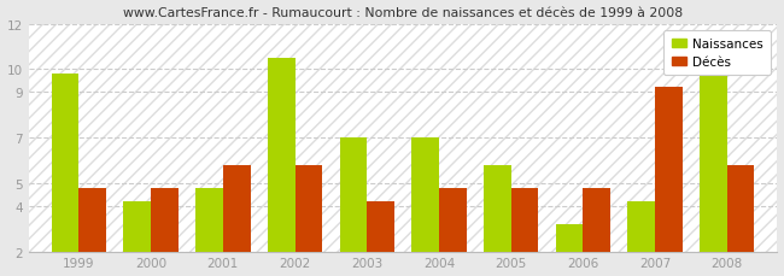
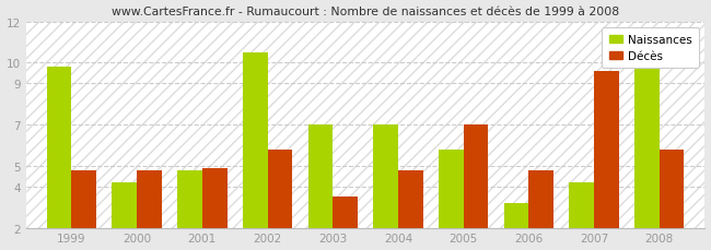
Décès/2001: 5.8 -> 4.9
Décès/2003: 4.2 -> 3.5
Décès/2005: 4.8 -> 7.0
Décès/2007: 9.2 -> 9.6
